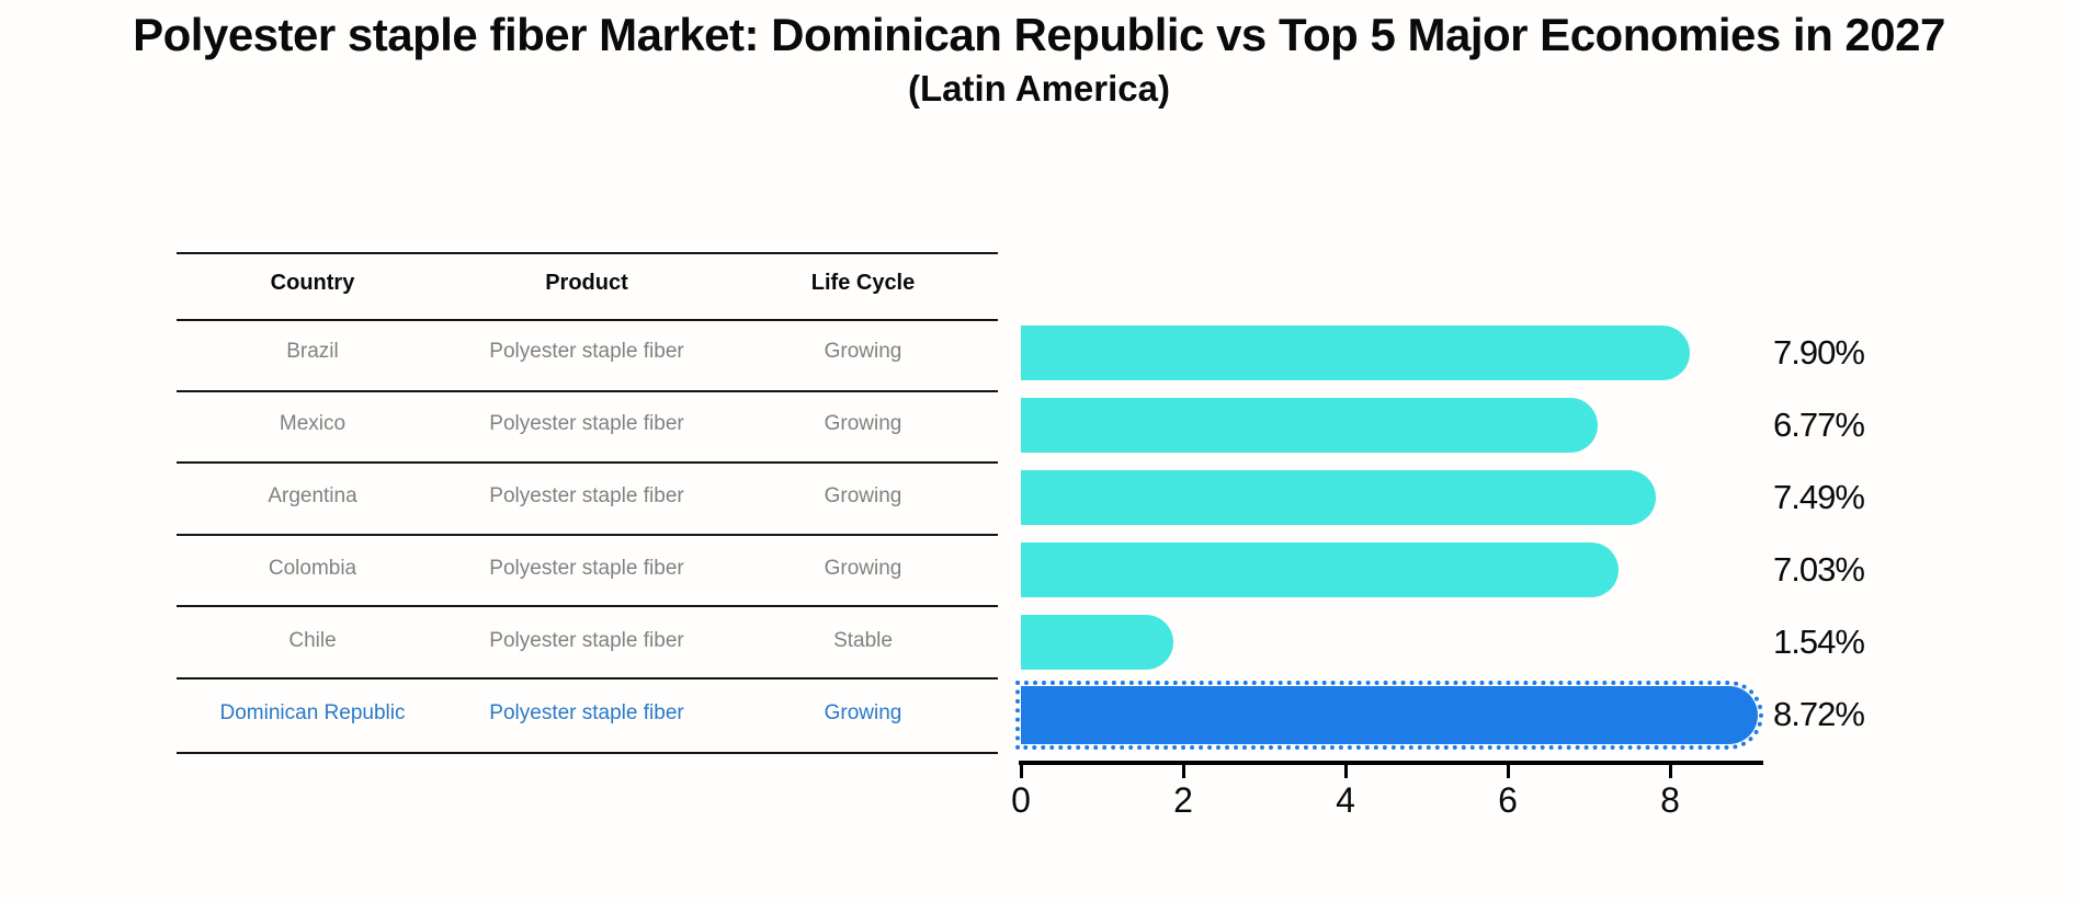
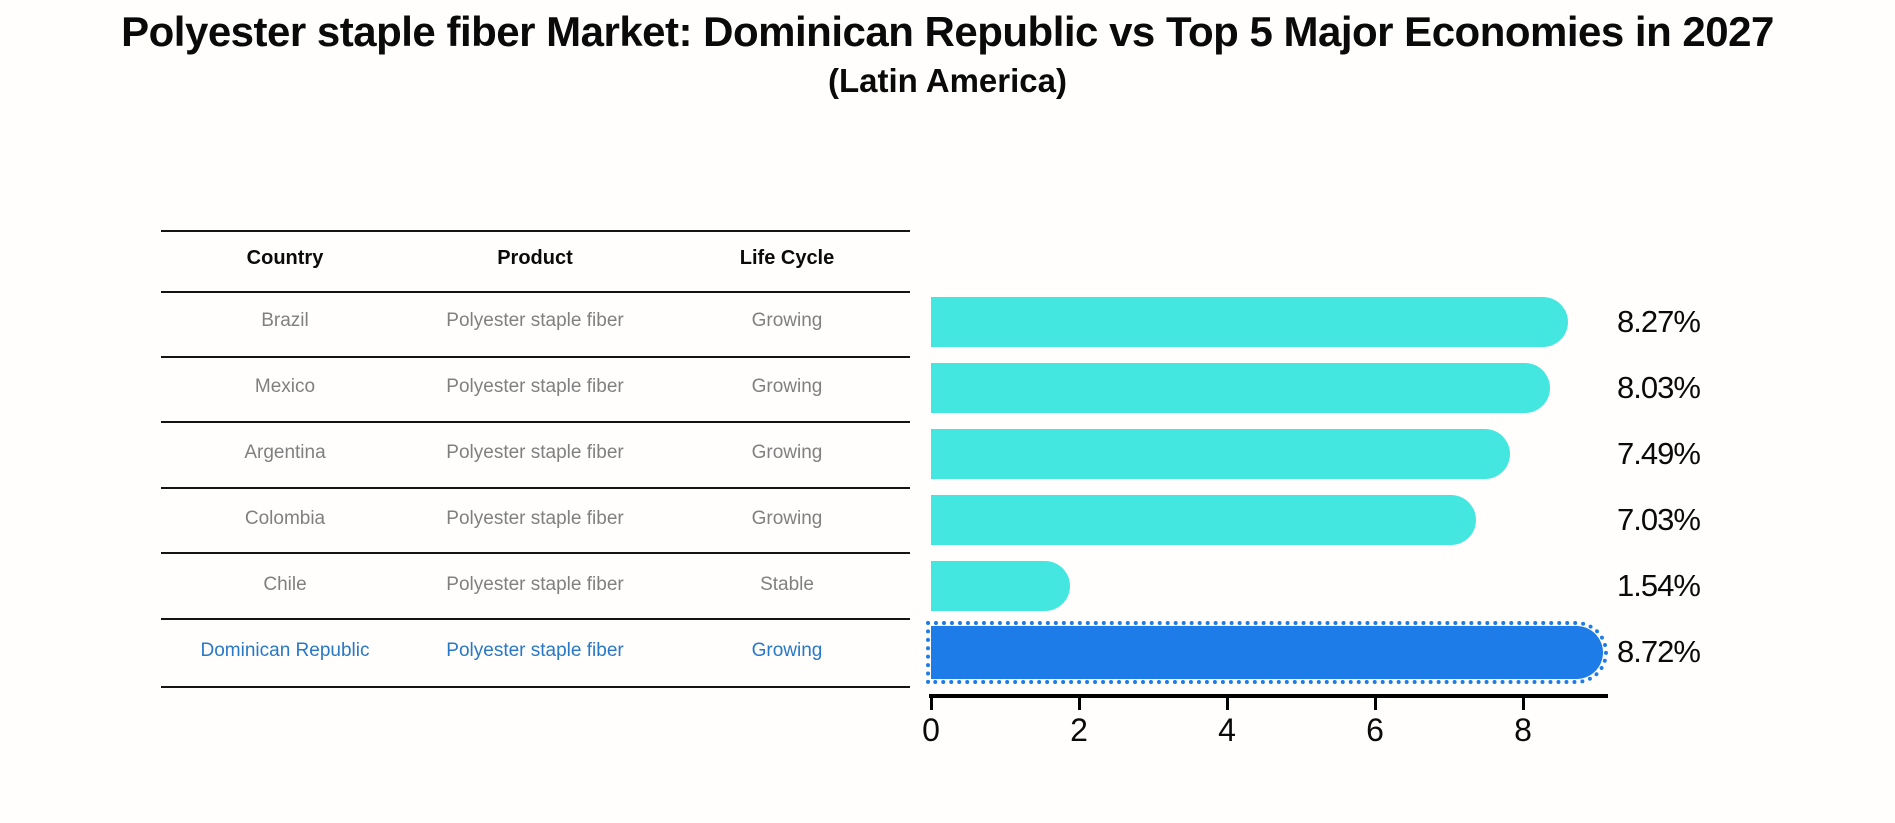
Brazil: 7.90% -> 8.27%
Mexico: 6.77% -> 8.03%
